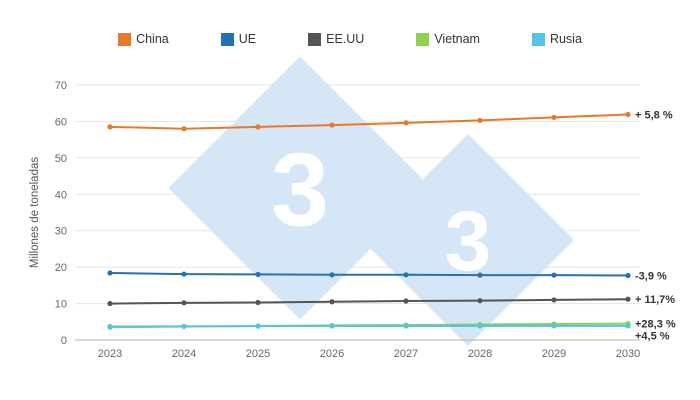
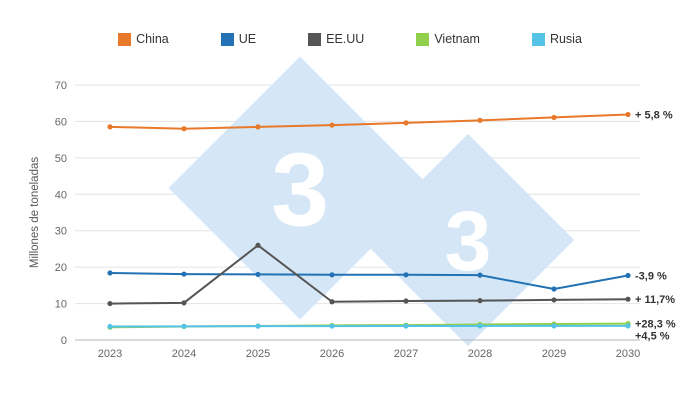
EE.UU/2025: 10 -> 26
UE/2029: 18 -> 14
